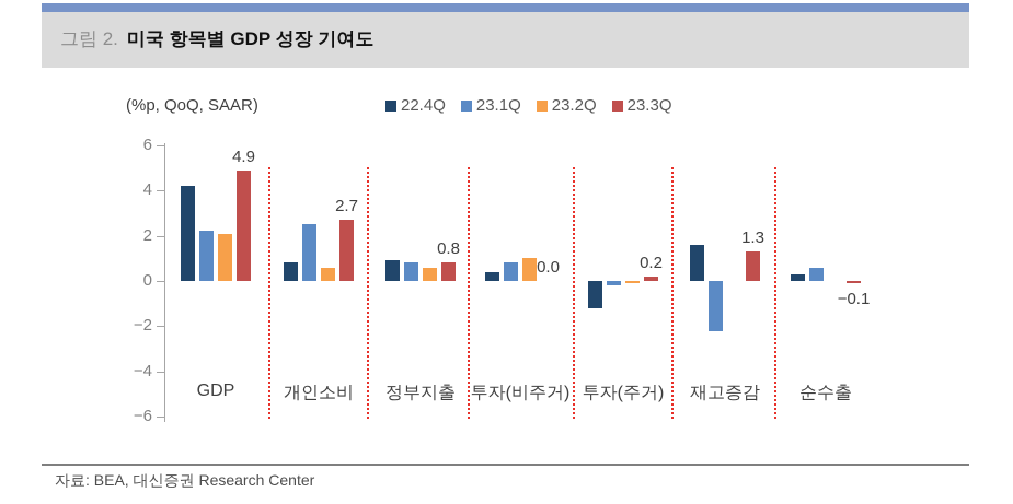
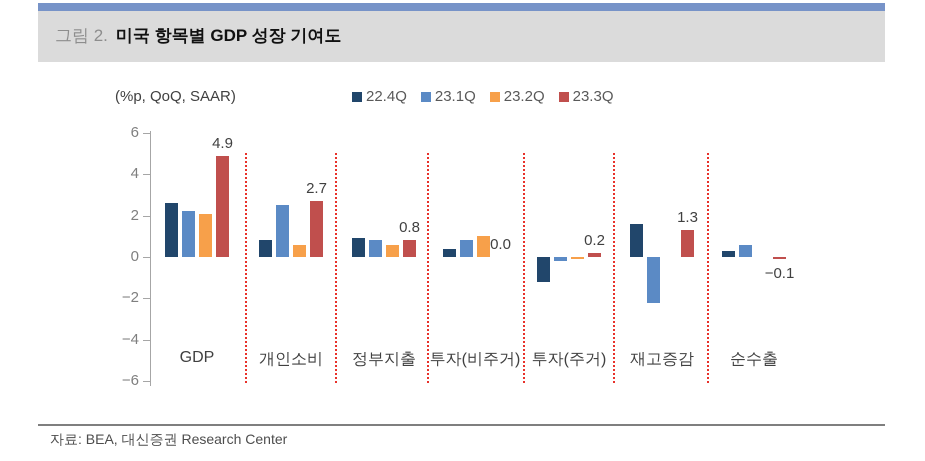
22.4Q/GDP: 4.2 -> 2.6
